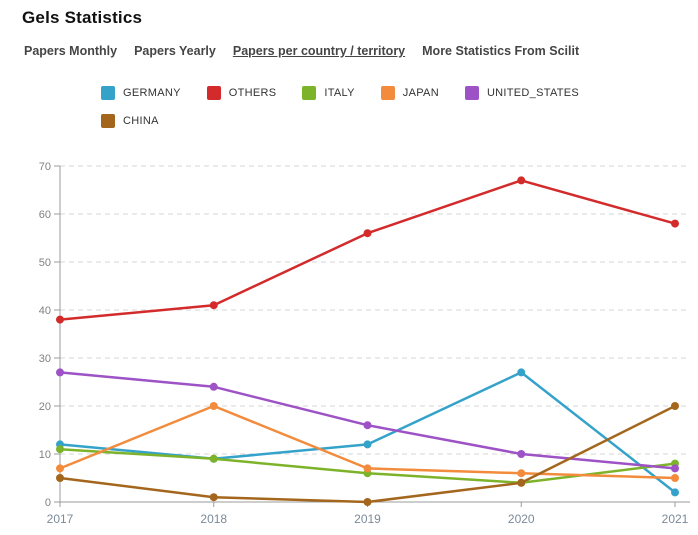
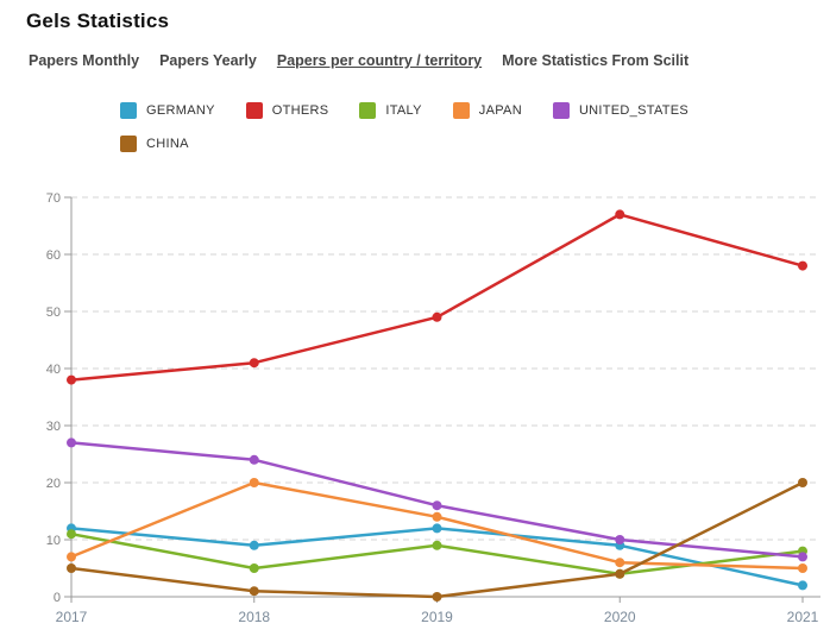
ITALY/2018: 9 -> 5
OTHERS/2019: 56 -> 49
ITALY/2019: 6 -> 9
JAPAN/2019: 7 -> 14
GERMANY/2020: 27 -> 9
